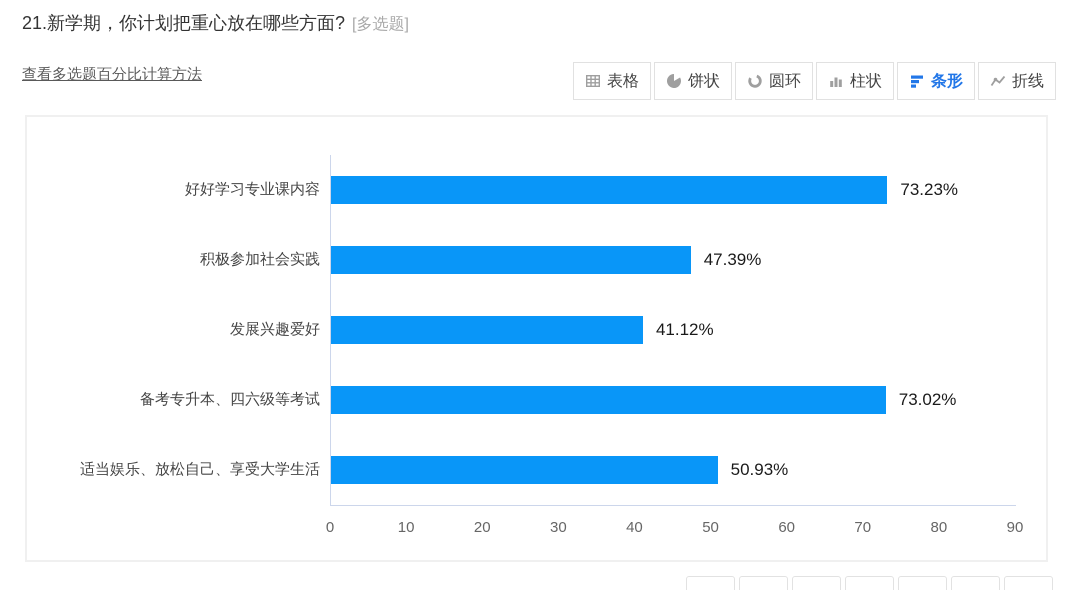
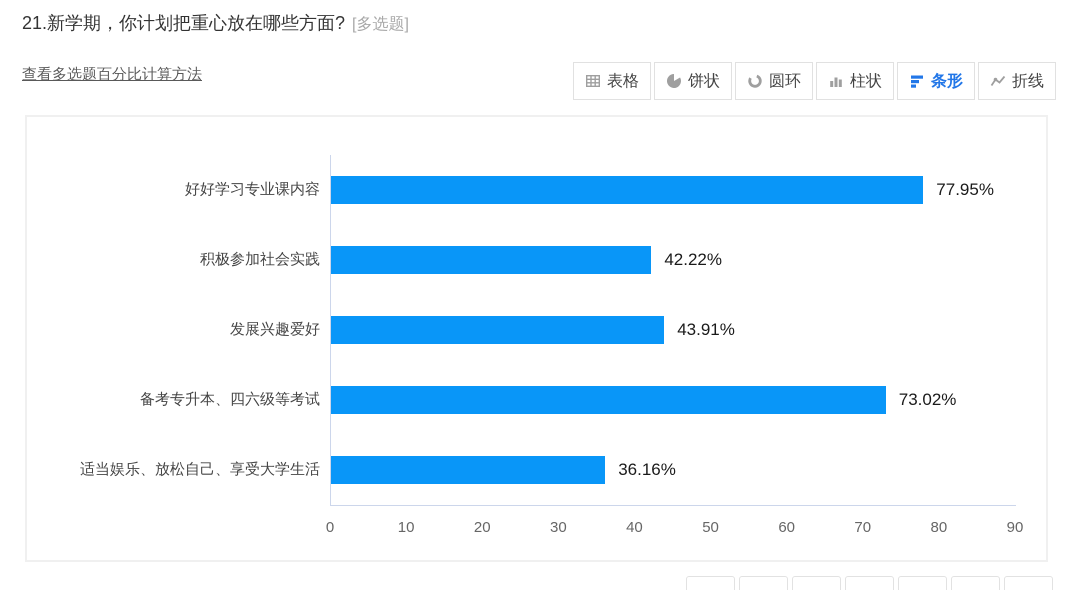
好好学习专业课内容: 73.23% -> 77.95%
积极参加社会实践: 47.39% -> 42.22%
发展兴趣爱好: 41.12% -> 43.91%
适当娱乐、放松自己、享受大学生活: 50.93% -> 36.16%
